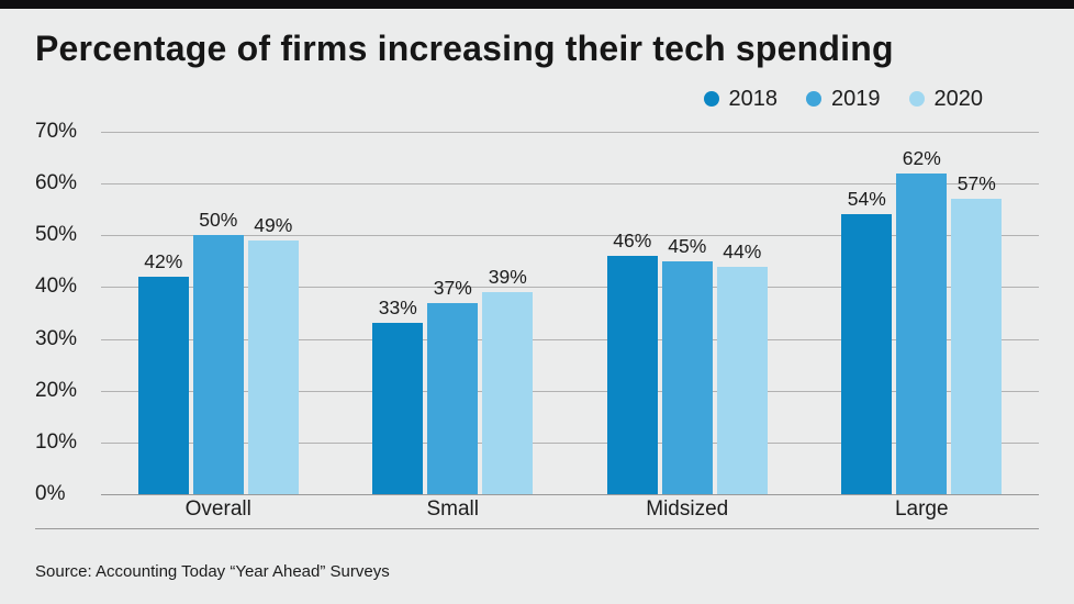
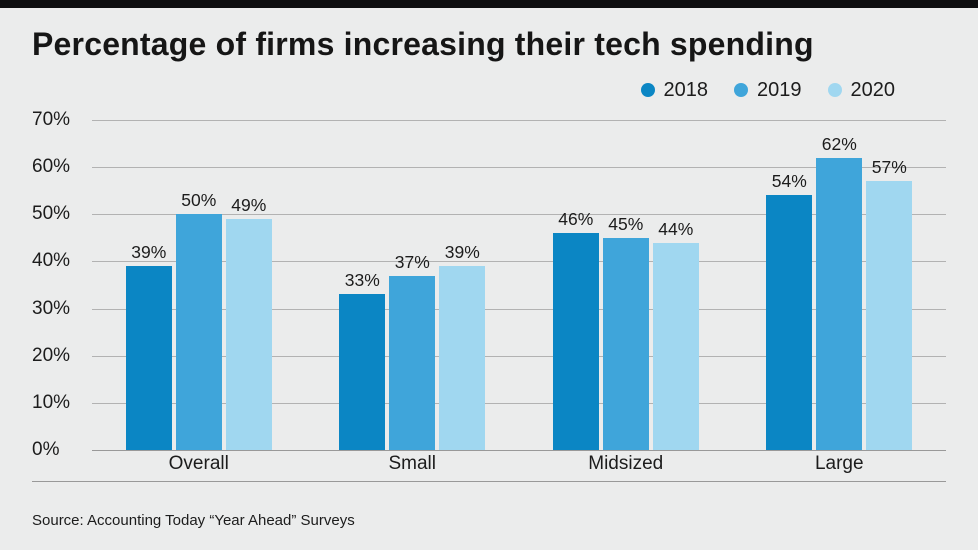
2018/Overall: 42% -> 39%
